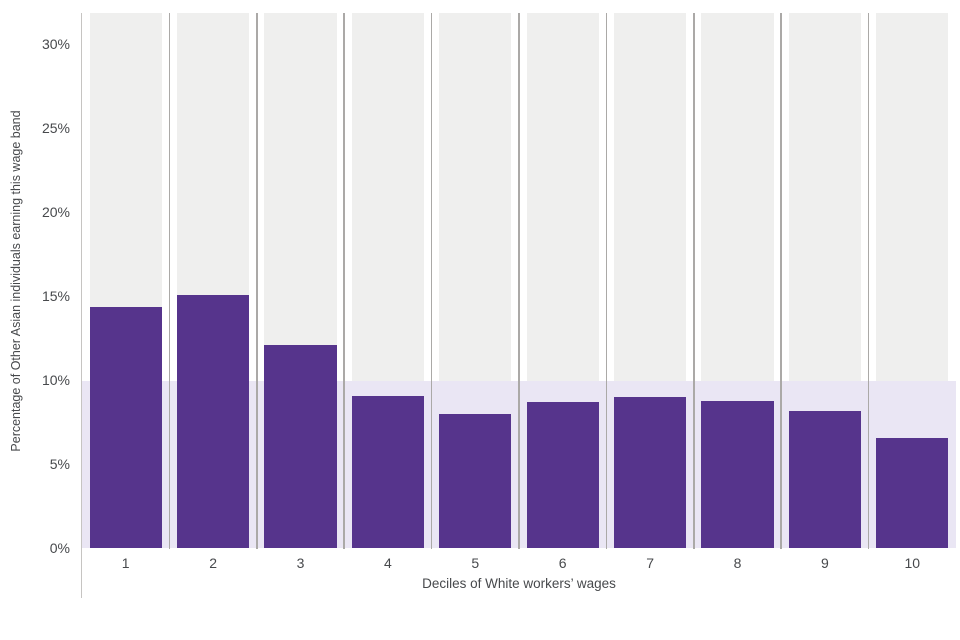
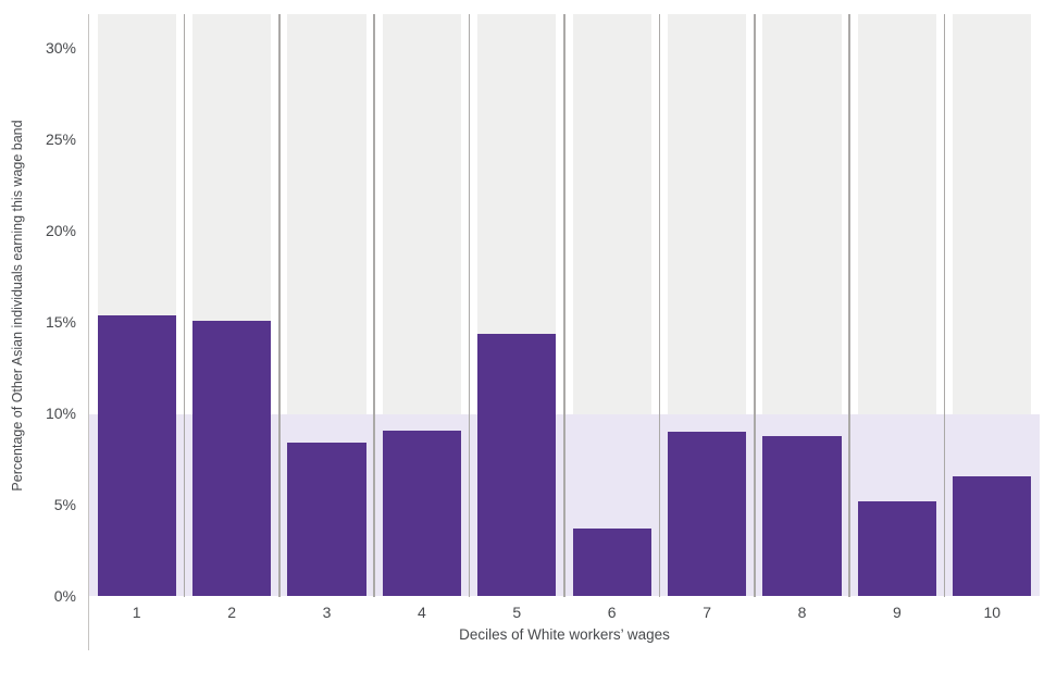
1: 14.4% -> 15.4%
3: 12.1% -> 8.4%
5: 8.0% -> 14.4%
6: 8.7% -> 3.7%
9: 8.2% -> 5.2%
